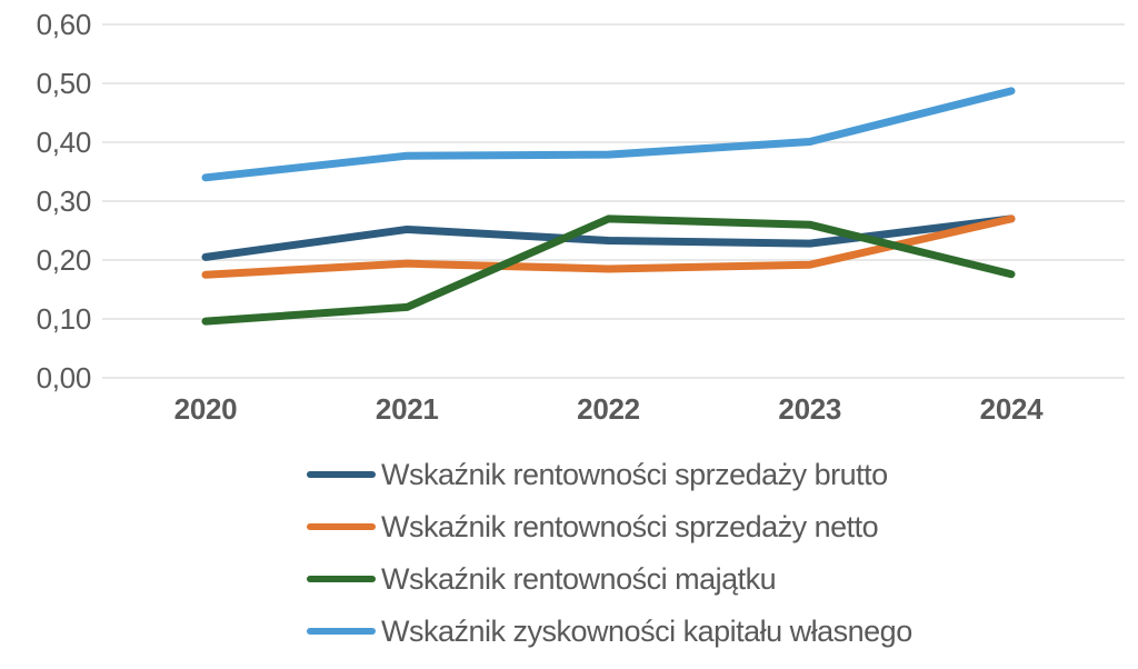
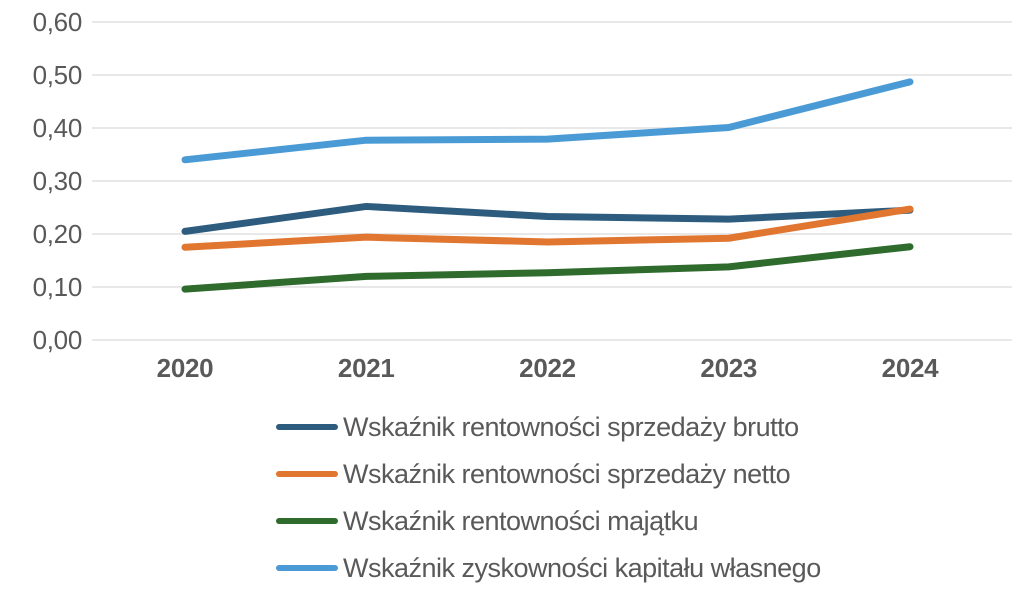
Wskaźnik rentowności majątku/2022: 0,27 -> 0,13
Wskaźnik rentowności majątku/2023: 0,26 -> 0,14
Wskaźnik rentowności sprzedaży brutto/2024: 0,27 -> 0,24
Wskaźnik rentowności sprzedaży netto/2024: 0,27 -> 0,25
